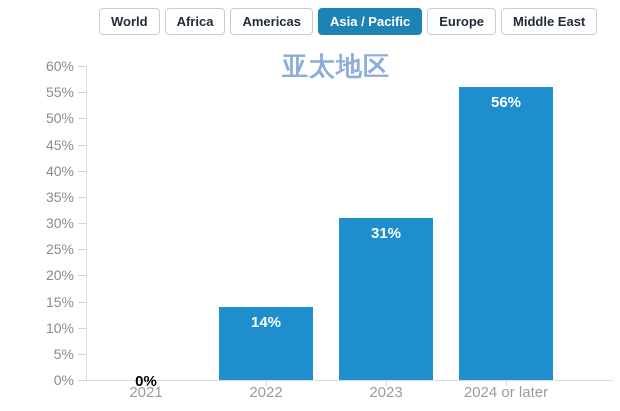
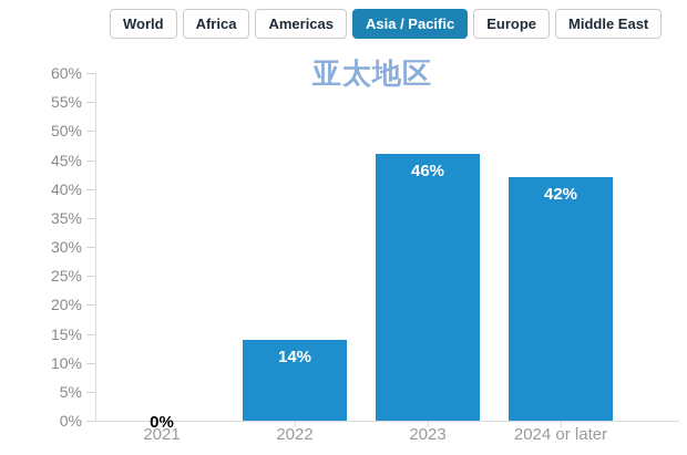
2023: 31% -> 46%
2024 or later: 56% -> 42%
